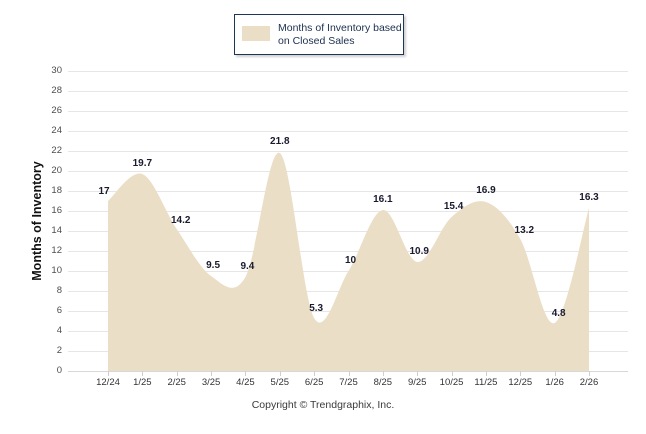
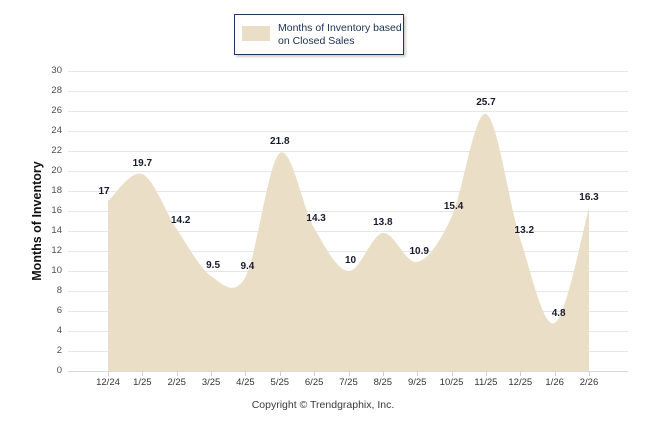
6/25: 5.3 -> 14.3
8/25: 16.1 -> 13.8
11/25: 16.9 -> 25.7
